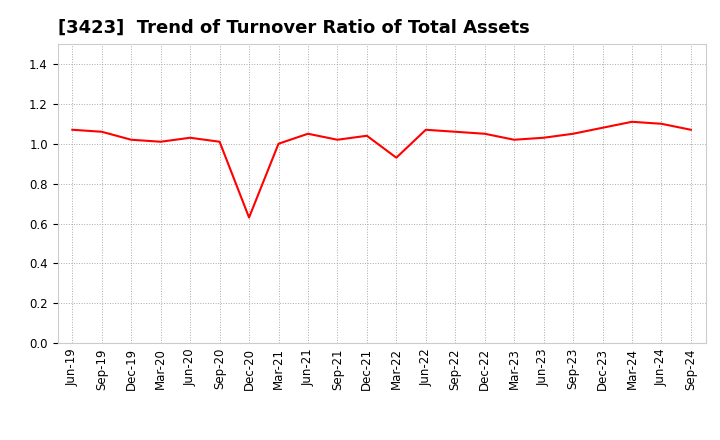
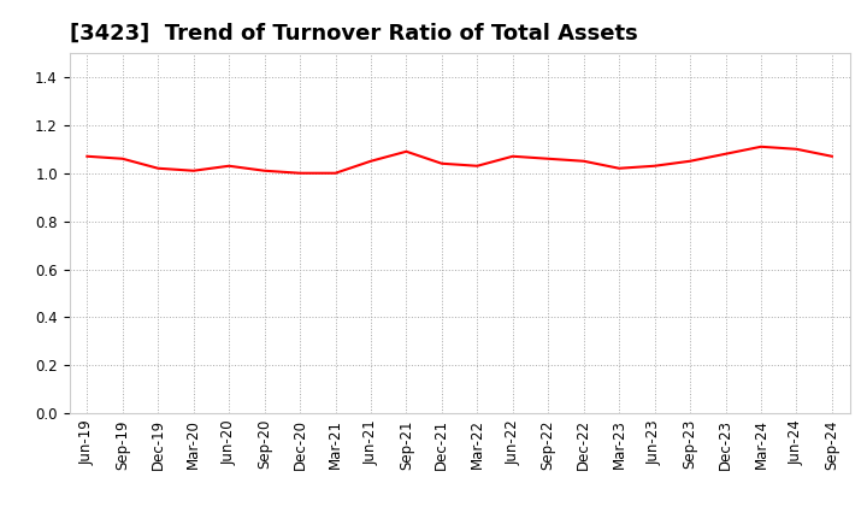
Dec-20: 0.63 -> 1.00
Sep-21: 1.02 -> 1.09
Mar-22: 0.93 -> 1.03
